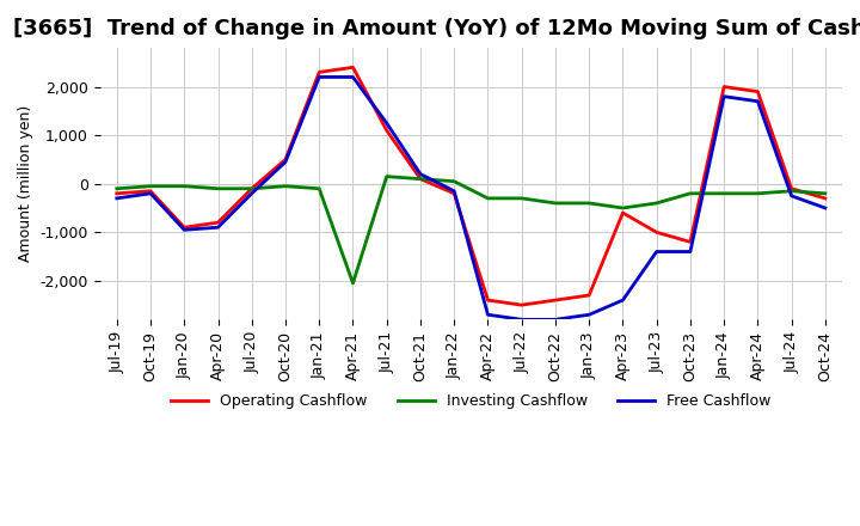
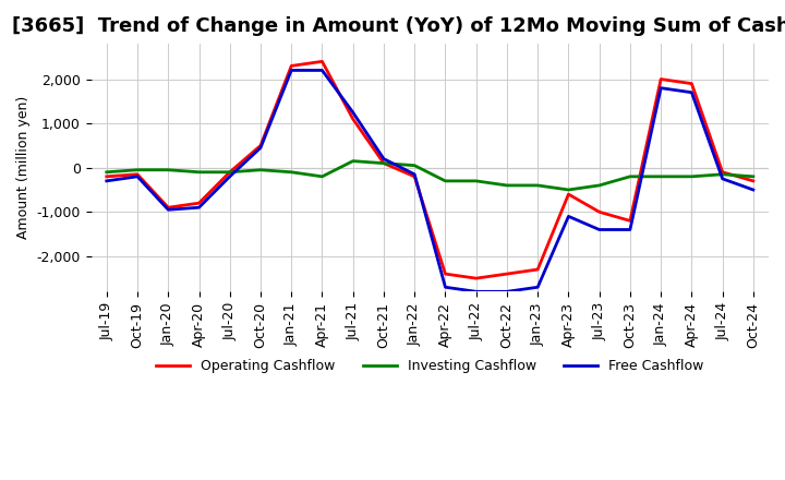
Investing Cashflow/Apr-21: -2,050 -> -200
Free Cashflow/Apr-23: -2,400 -> -1,100
